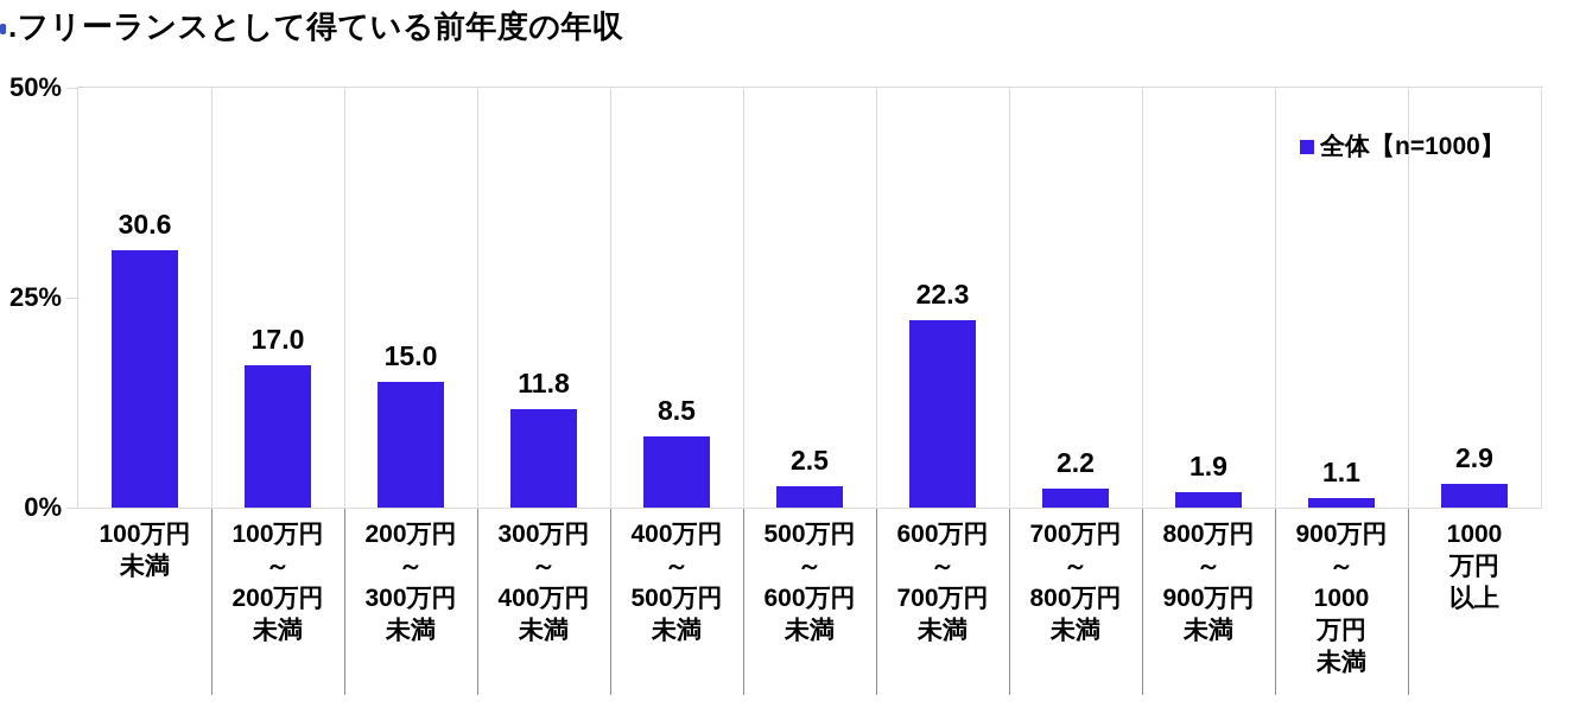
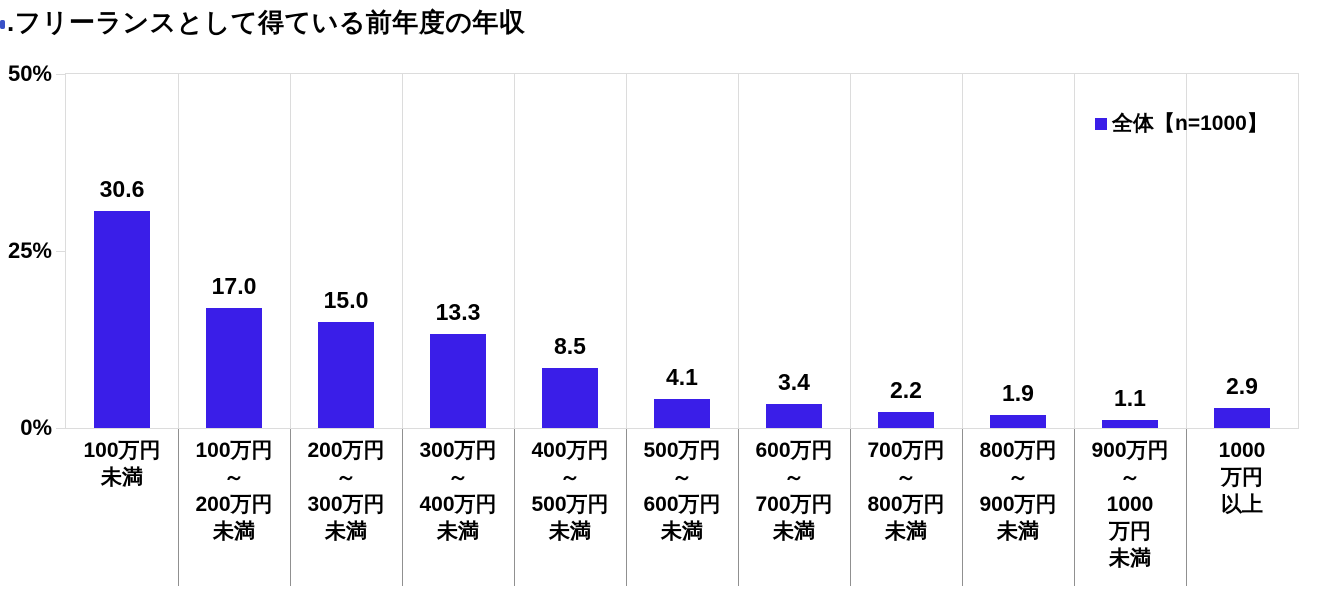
300万円 ～ 400万円 未満: 11.8 -> 13.3
500万円 ～ 600万円 未満: 2.5 -> 4.1
600万円 ～ 700万円 未満: 22.3 -> 3.4
